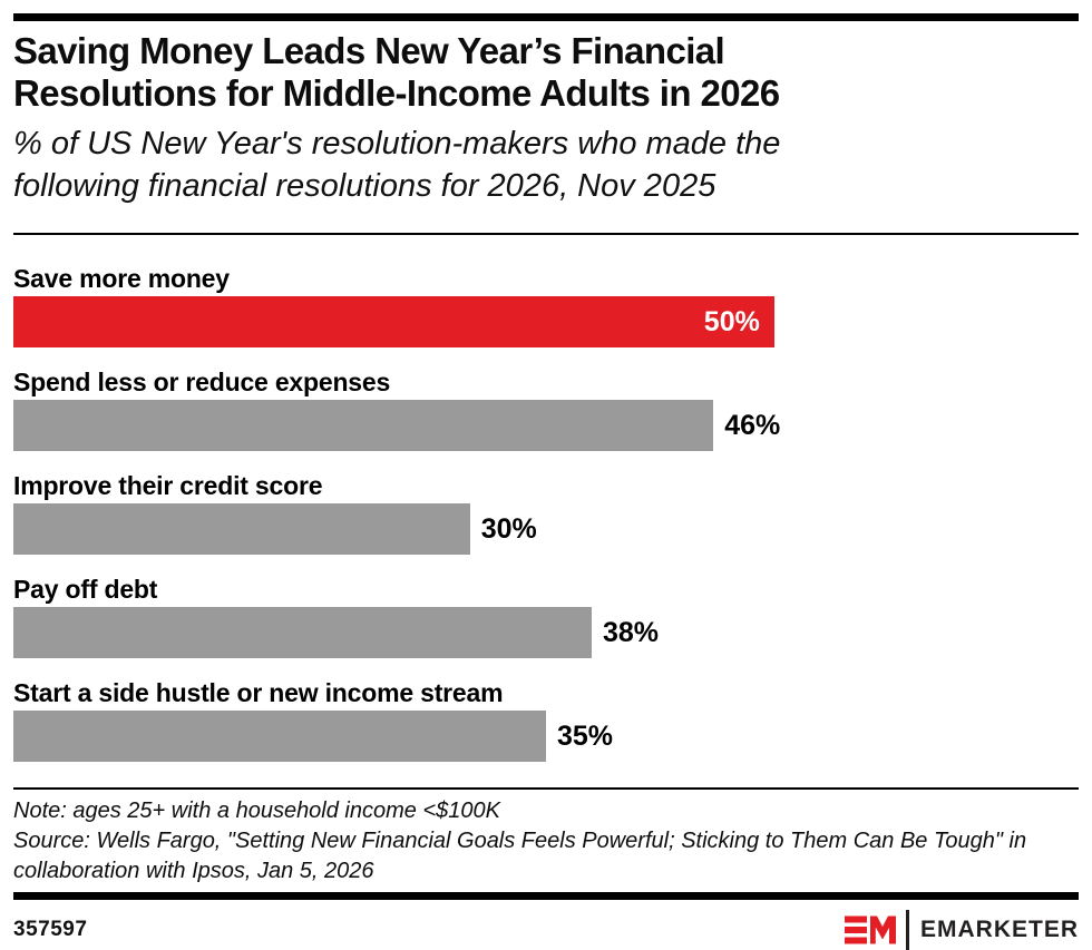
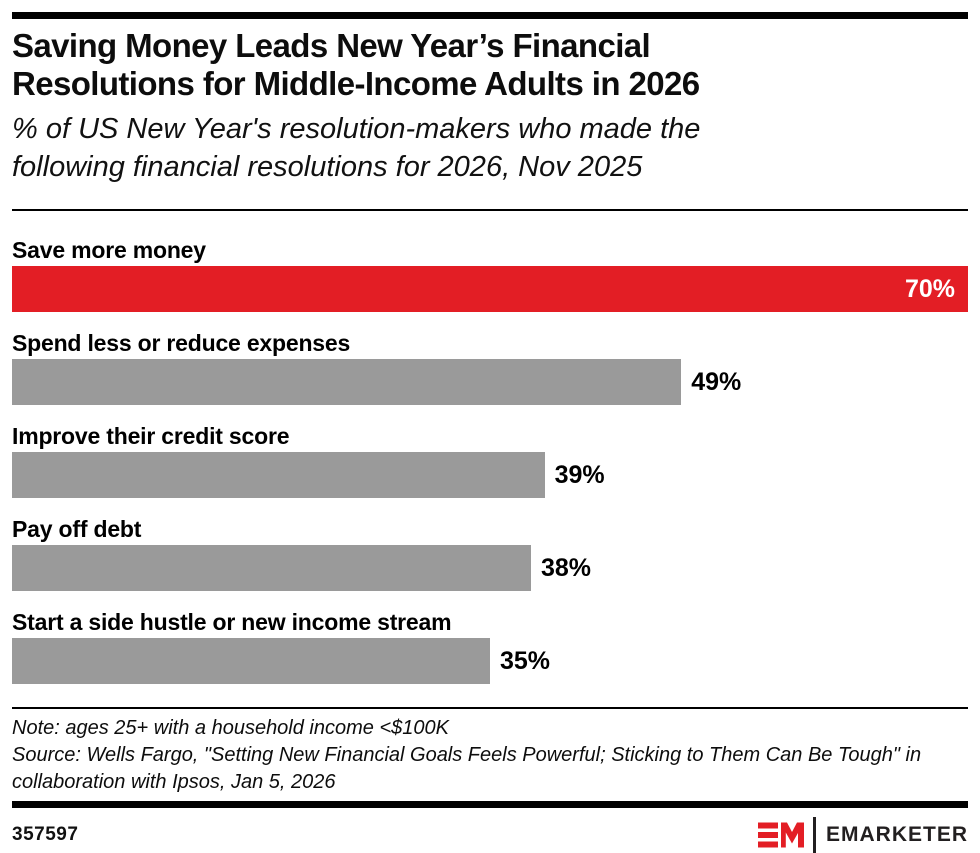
Save more money: 50% -> 70%
Spend less or reduce expenses: 46% -> 49%
Improve their credit score: 30% -> 39%
